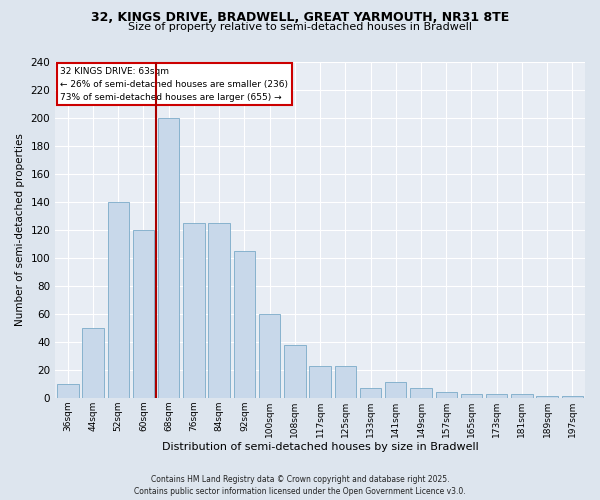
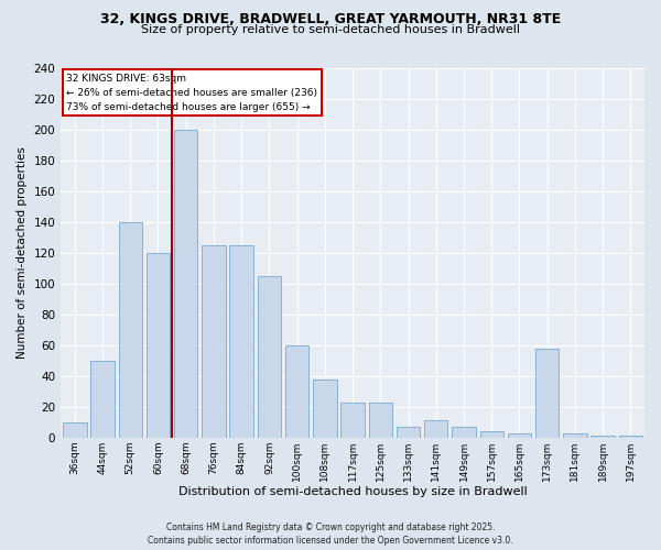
173sqm: 3 -> 58
